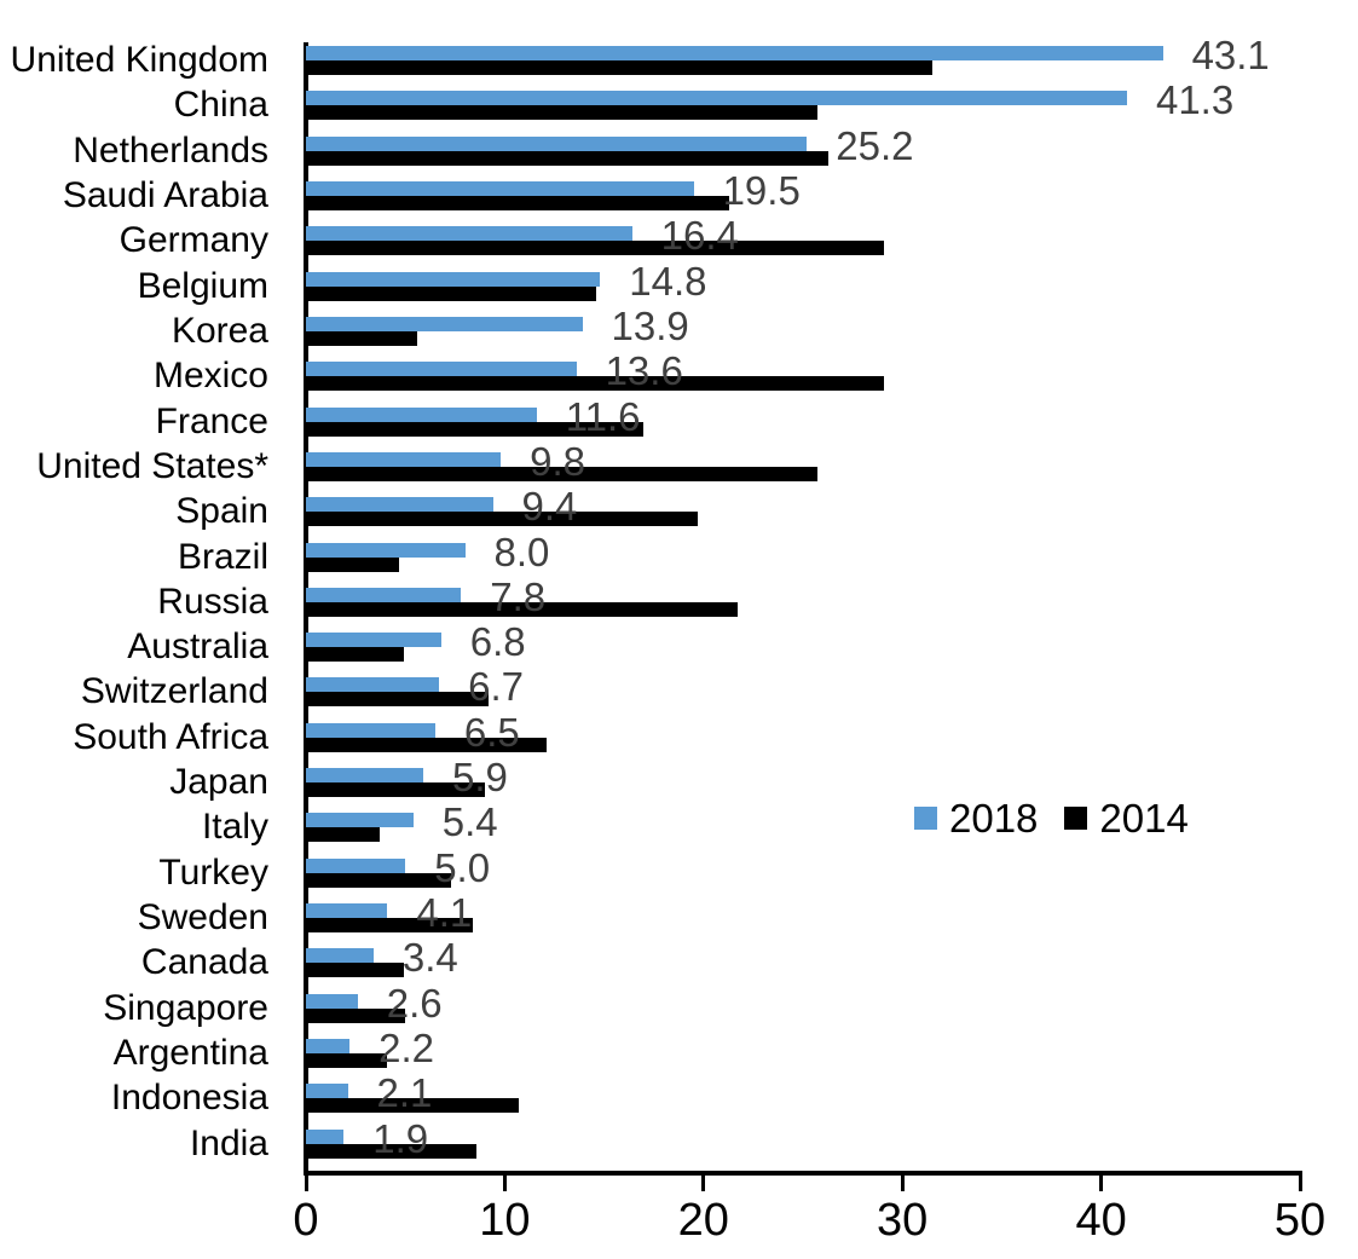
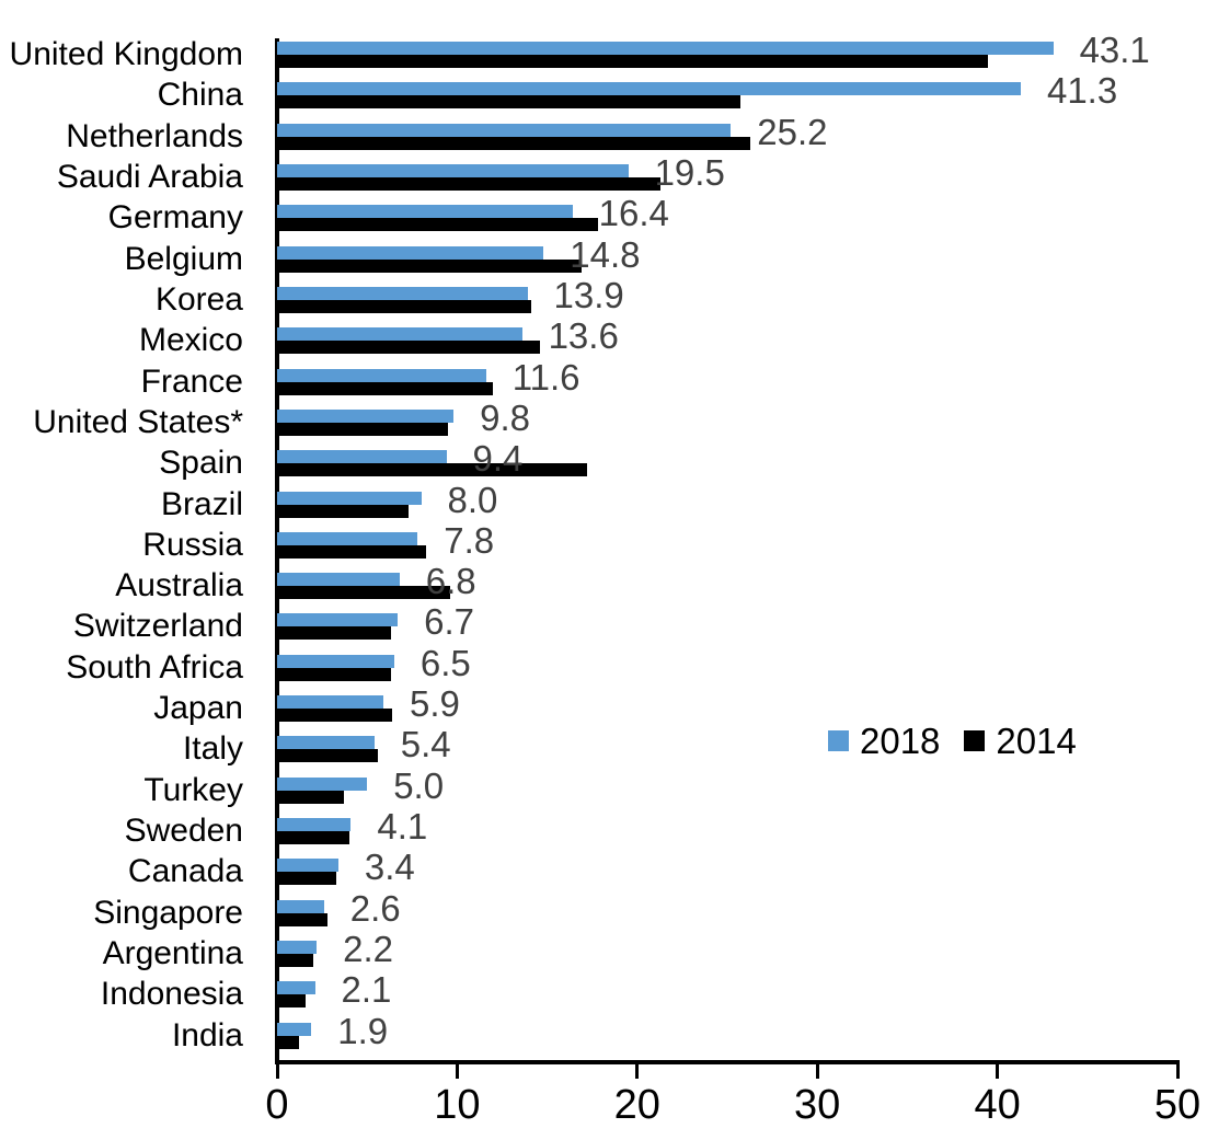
2014/United Kingdom: 31.5 -> 39.5
2014/Germany: 29.1 -> 17.8
2014/Belgium: 14.6 -> 16.9
2014/Korea: 5.6 -> 14.1
2014/Mexico: 29.1 -> 14.6
2014/France: 17.0 -> 12.0
2014/United States*: 25.7 -> 9.5
2014/Spain: 19.7 -> 17.2
2014/Brazil: 4.7 -> 7.3
2014/Russia: 21.7 -> 8.3
2014/Australia: 4.9 -> 9.6
2014/Switzerland: 9.2 -> 6.3
2014/South Africa: 12.1 -> 6.3
2014/Japan: 9.0 -> 6.4
2014/Italy: 3.7 -> 5.6
2014/Turkey: 7.3 -> 3.7
2014/Sweden: 8.4 -> 4.0
2014/Canada: 4.9 -> 3.3
2014/Singapore: 5.0 -> 2.8
2014/Argentina: 4.1 -> 2.0
2014/Indonesia: 10.7 -> 1.6
2014/India: 8.6 -> 1.2
